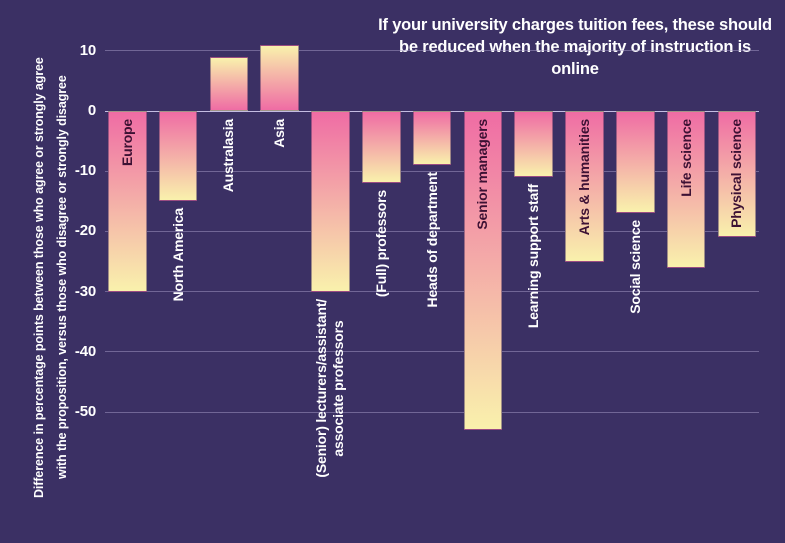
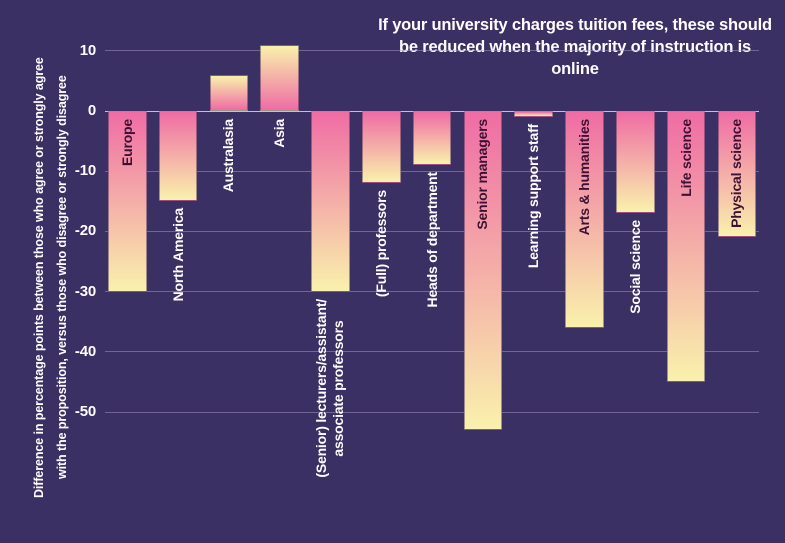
Australasia: 9 -> 6
Learning support staff: -11 -> -1
Arts & humanities: -25 -> -36
Life science: -26 -> -45
